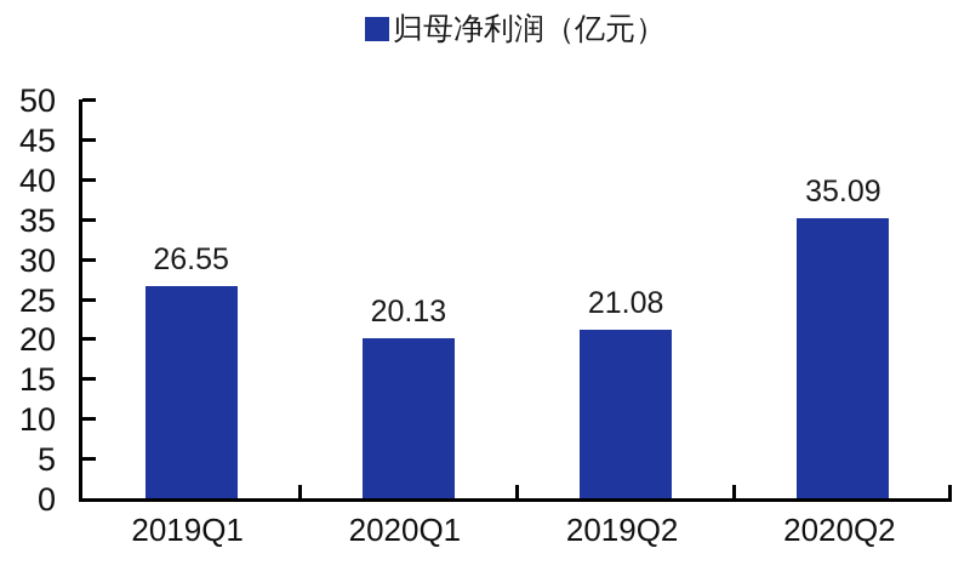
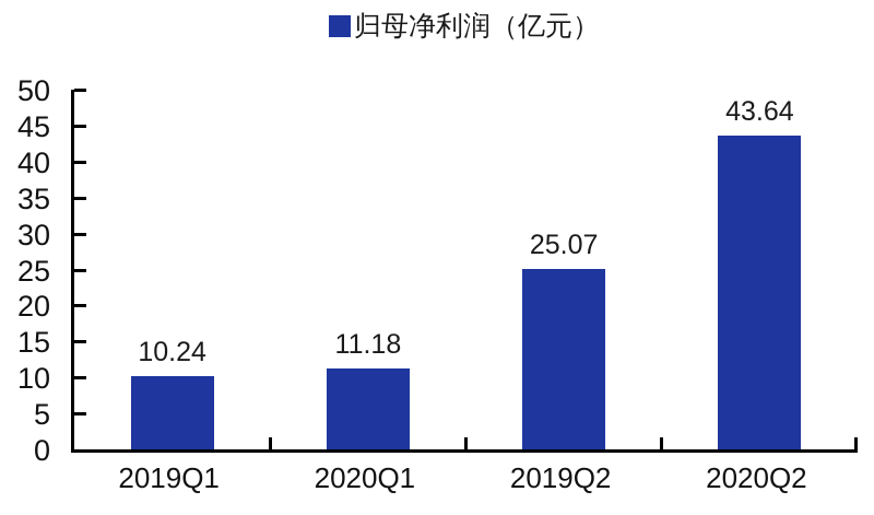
2019Q1: 26.55 -> 10.24
2020Q1: 20.13 -> 11.18
2019Q2: 21.08 -> 25.07
2020Q2: 35.09 -> 43.64
